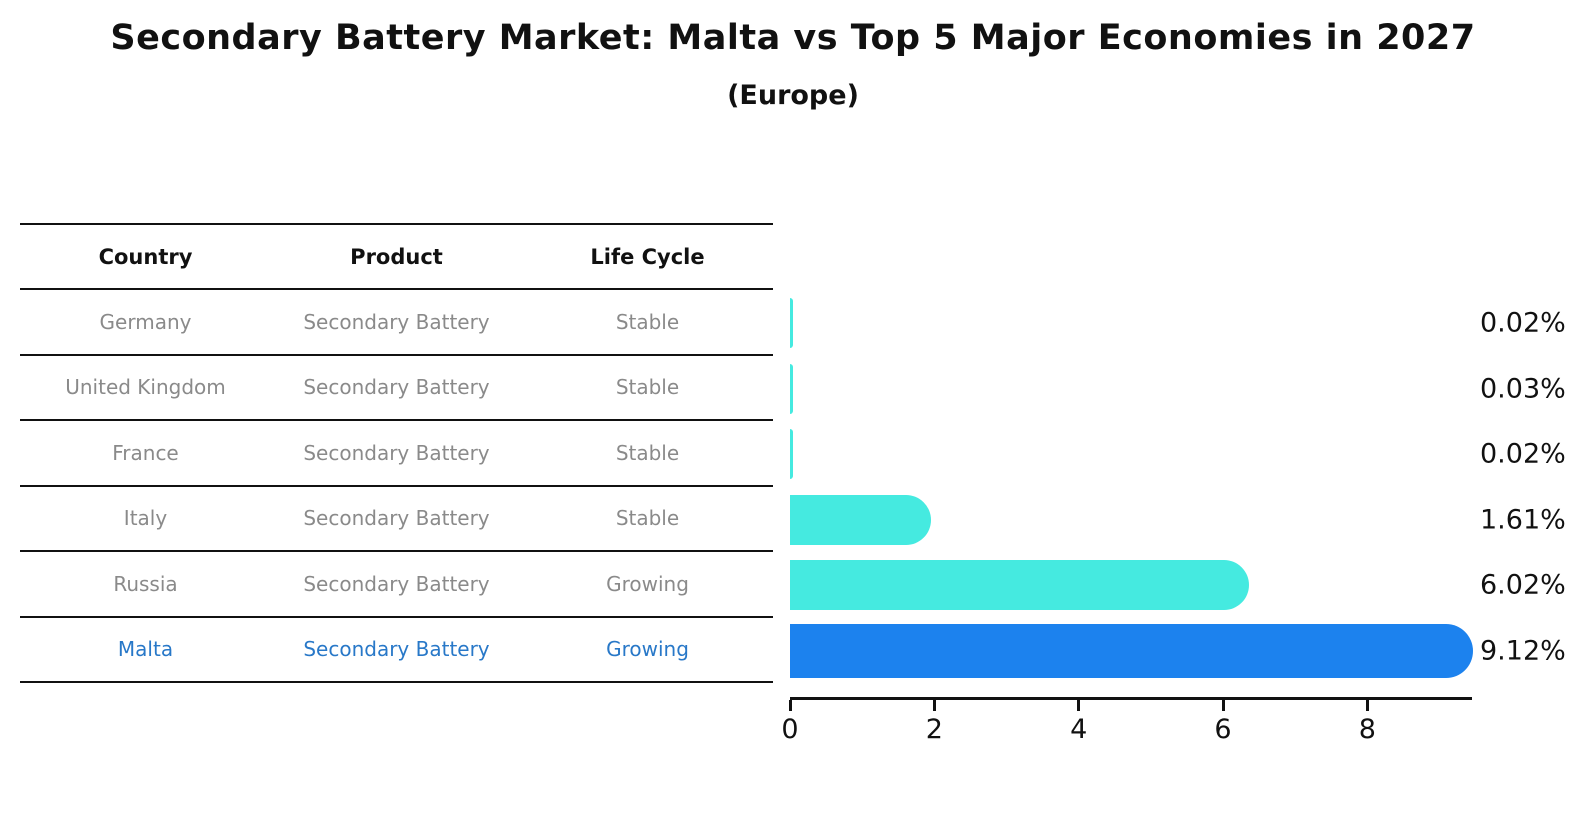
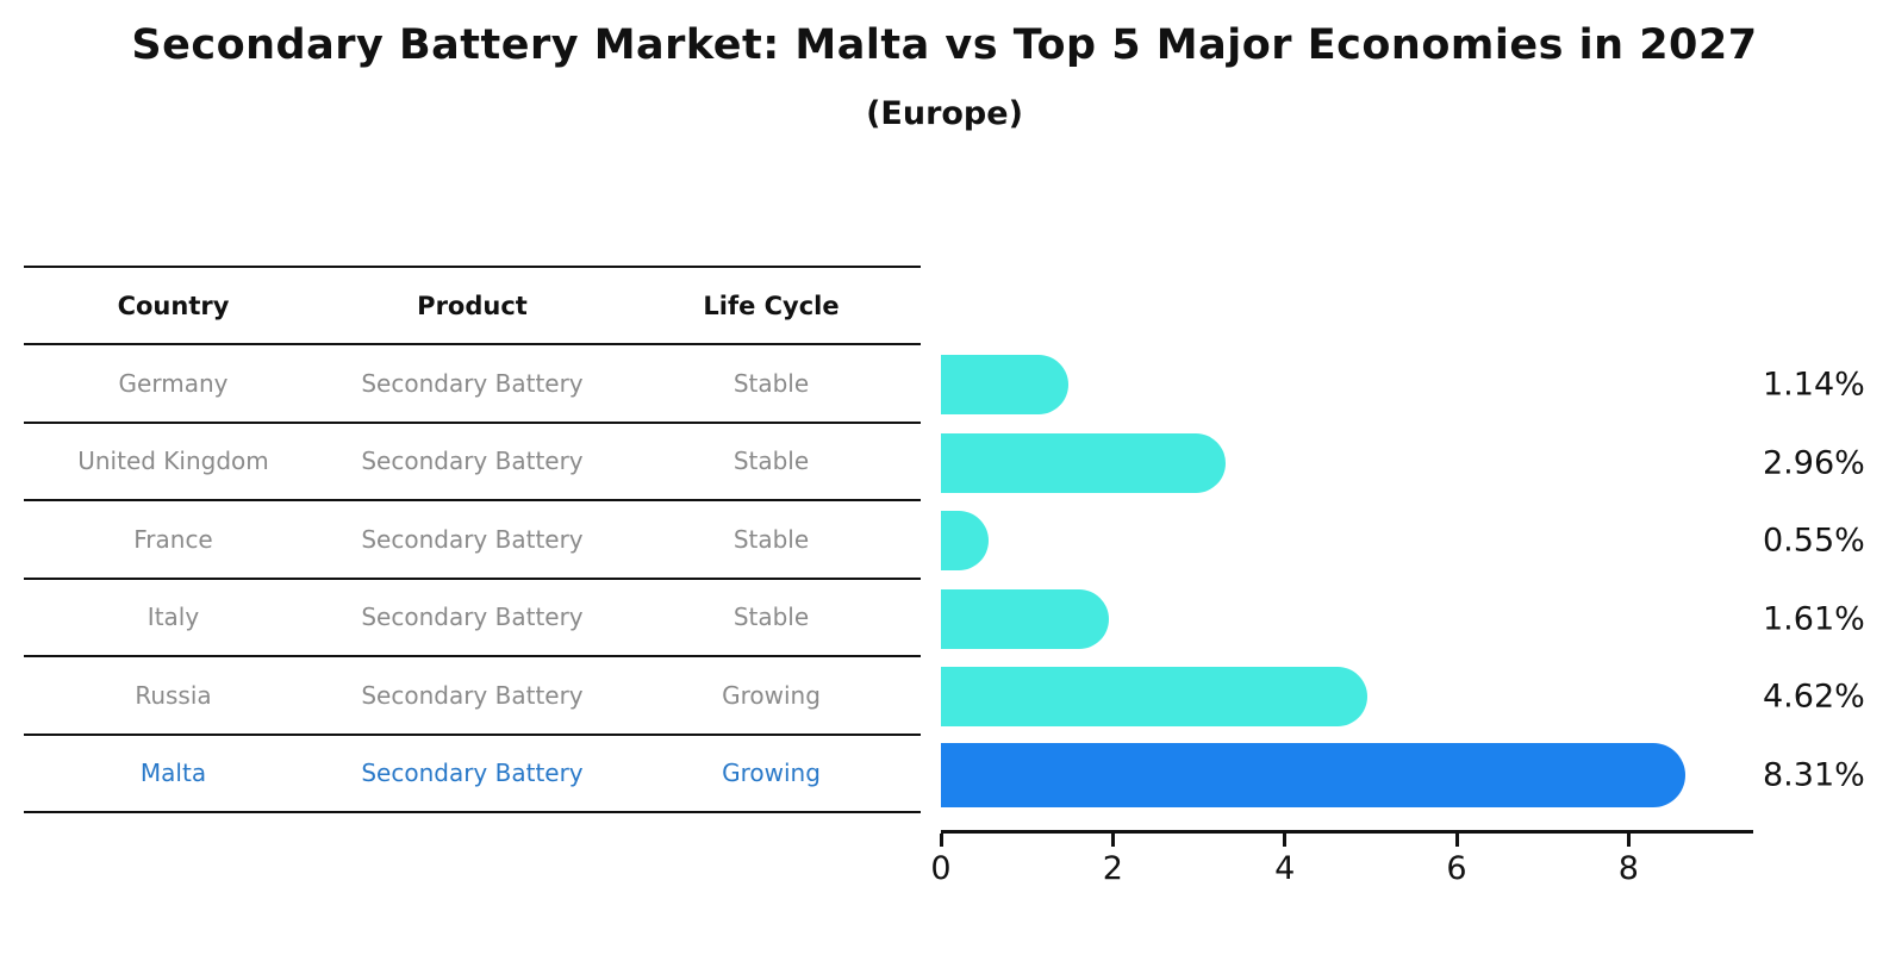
Germany: 0.02% -> 1.14%
United Kingdom: 0.03% -> 2.96%
France: 0.02% -> 0.55%
Russia: 6.02% -> 4.62%
Malta: 9.12% -> 8.31%
